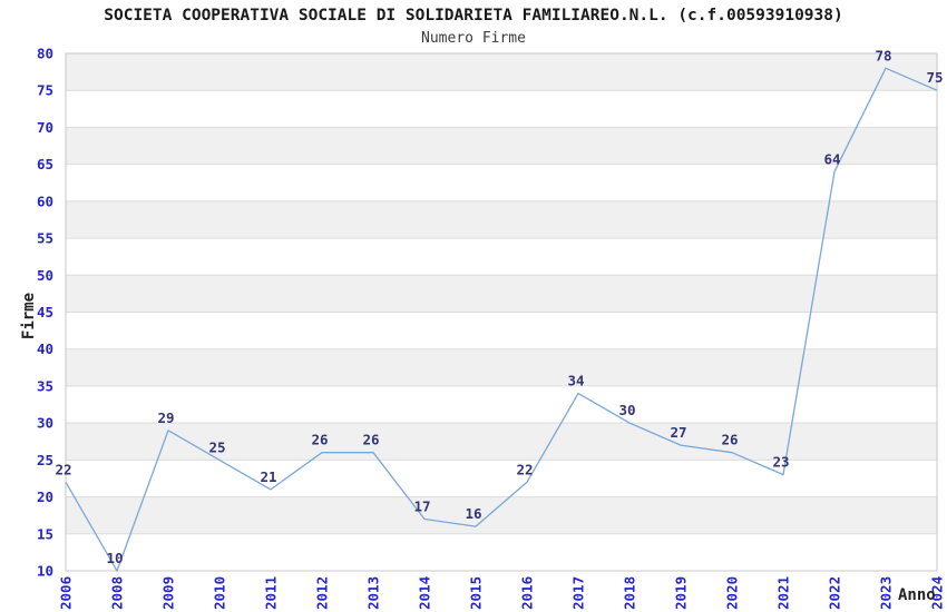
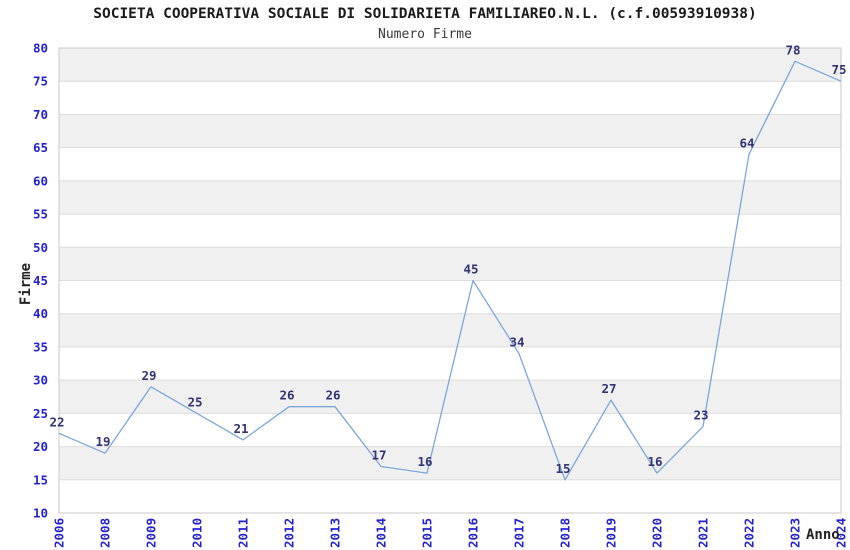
2008: 10 -> 19
2016: 22 -> 45
2018: 30 -> 15
2020: 26 -> 16
